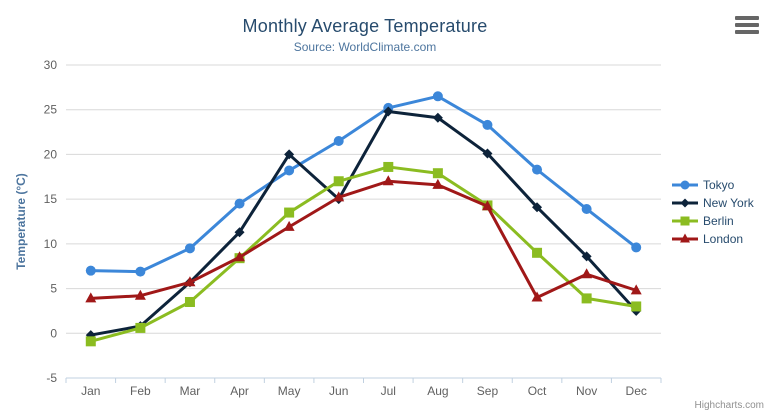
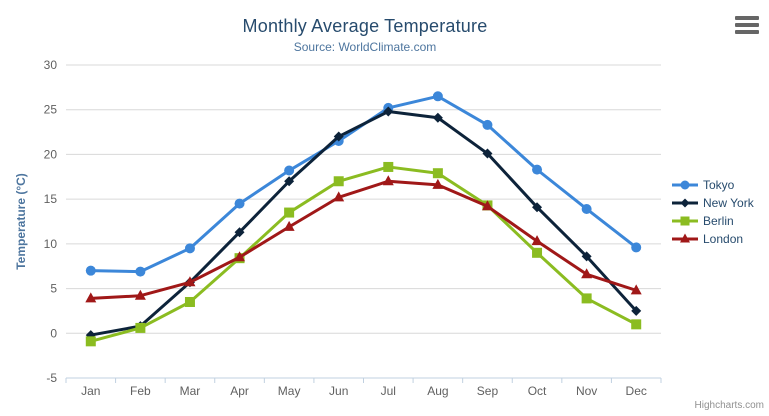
New York/May: 20 -> 17
New York/Jun: 15 -> 22
London/Oct: 4 -> 10
Berlin/Dec: 3 -> 1
